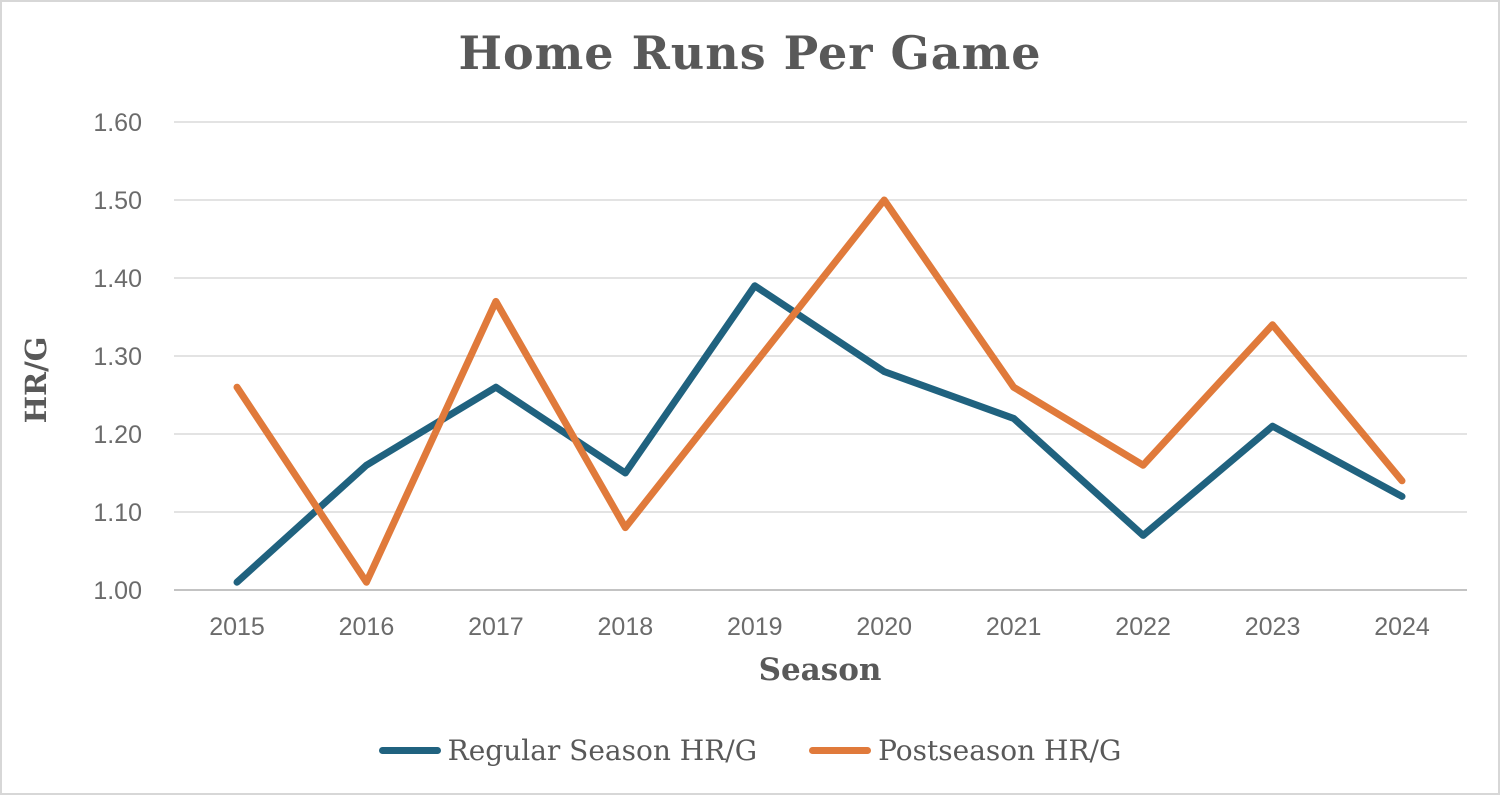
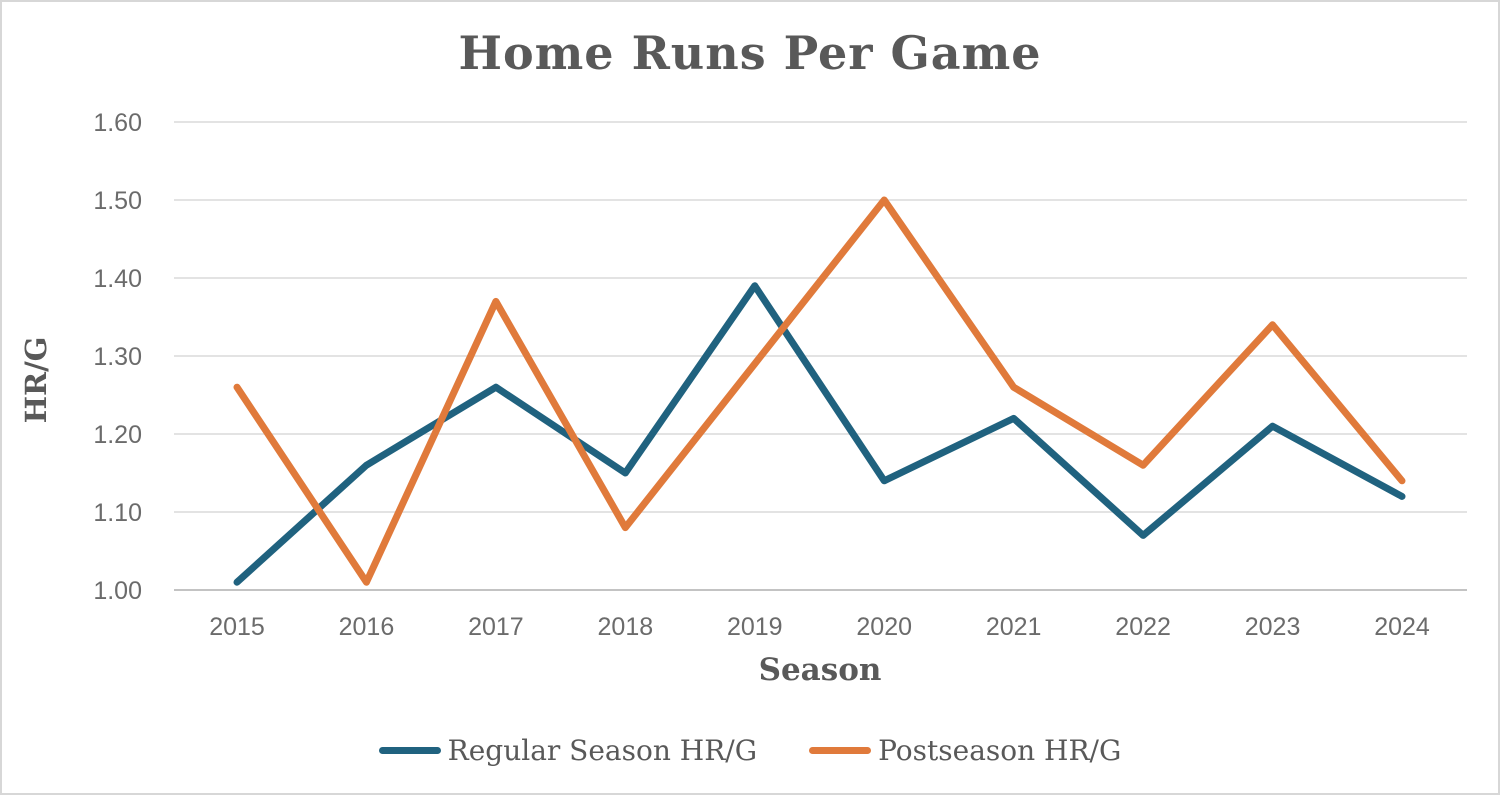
Regular Season HR/G/2020: 1.28 -> 1.14
